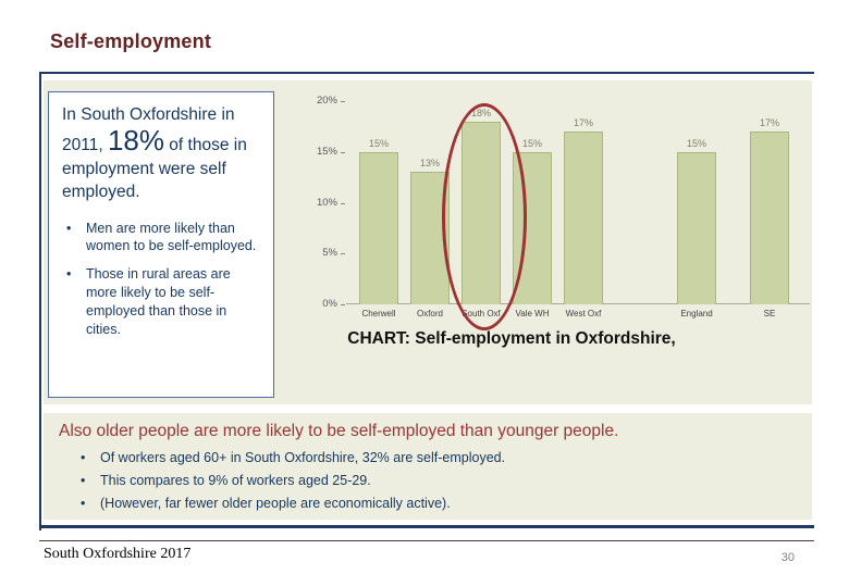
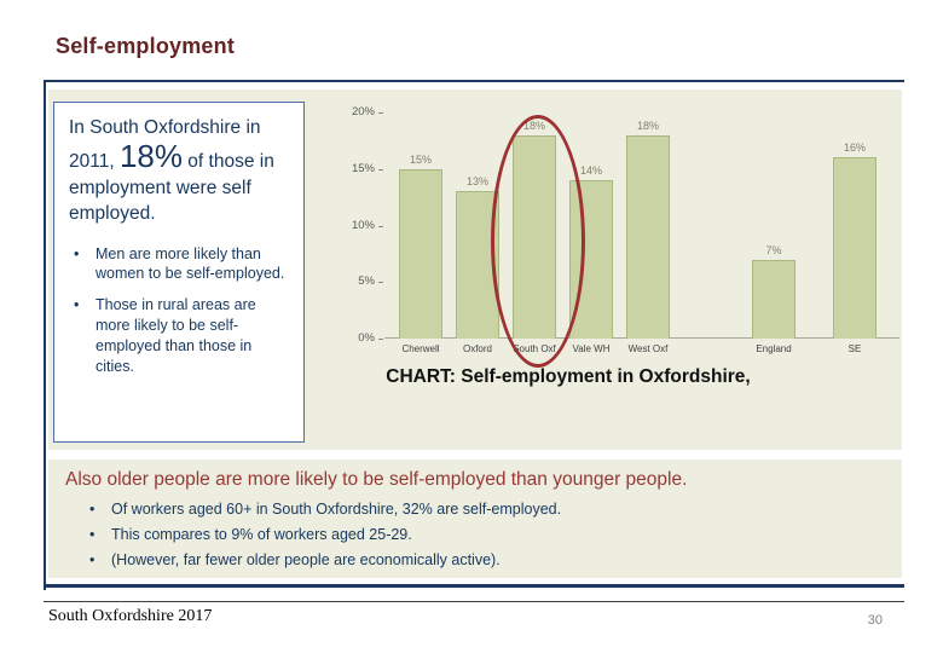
Vale WH: 15% -> 14%
West Oxf: 17% -> 18%
England: 15% -> 7%
SE: 17% -> 16%
